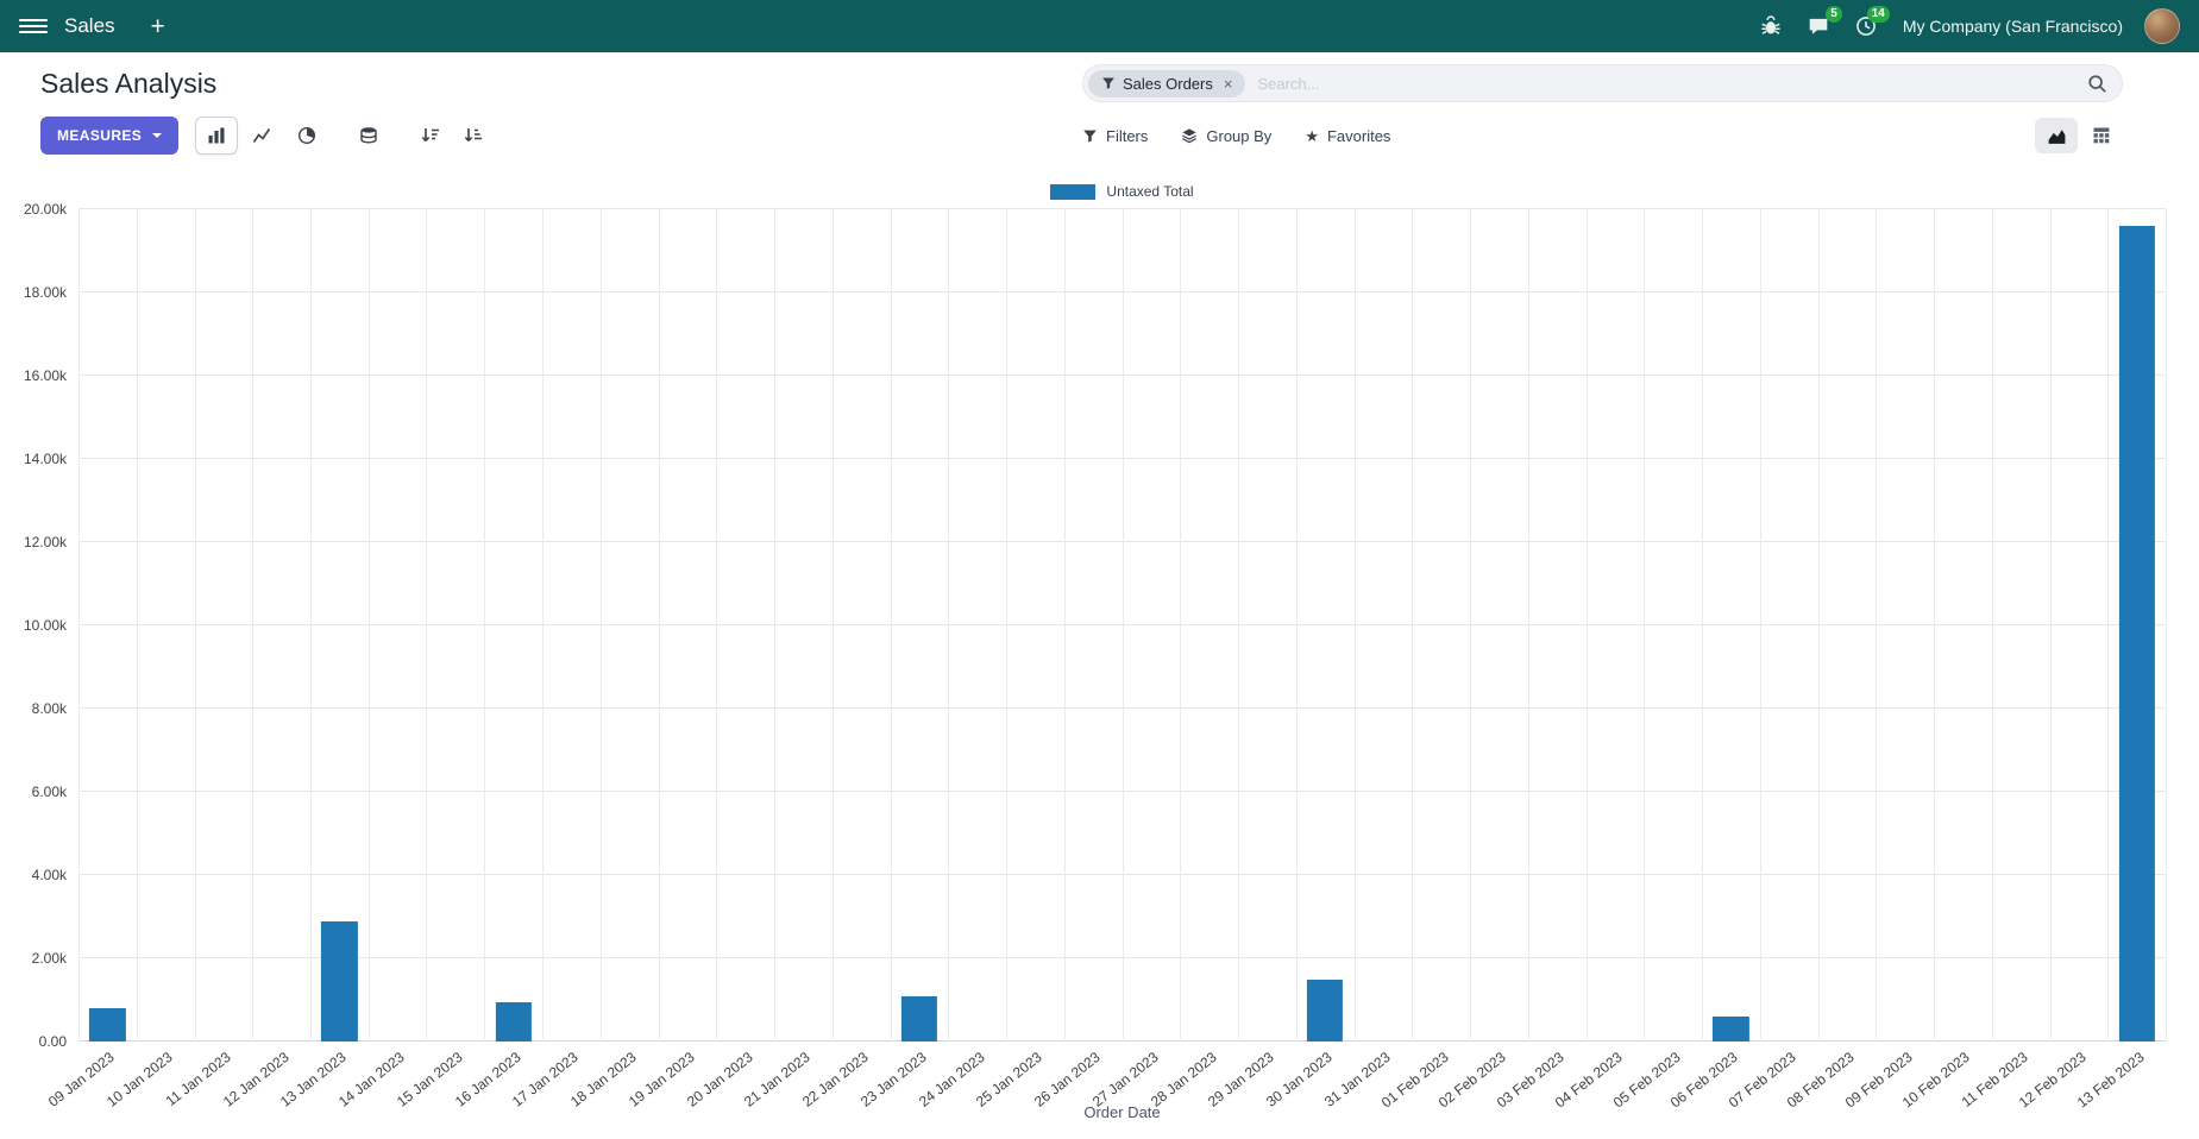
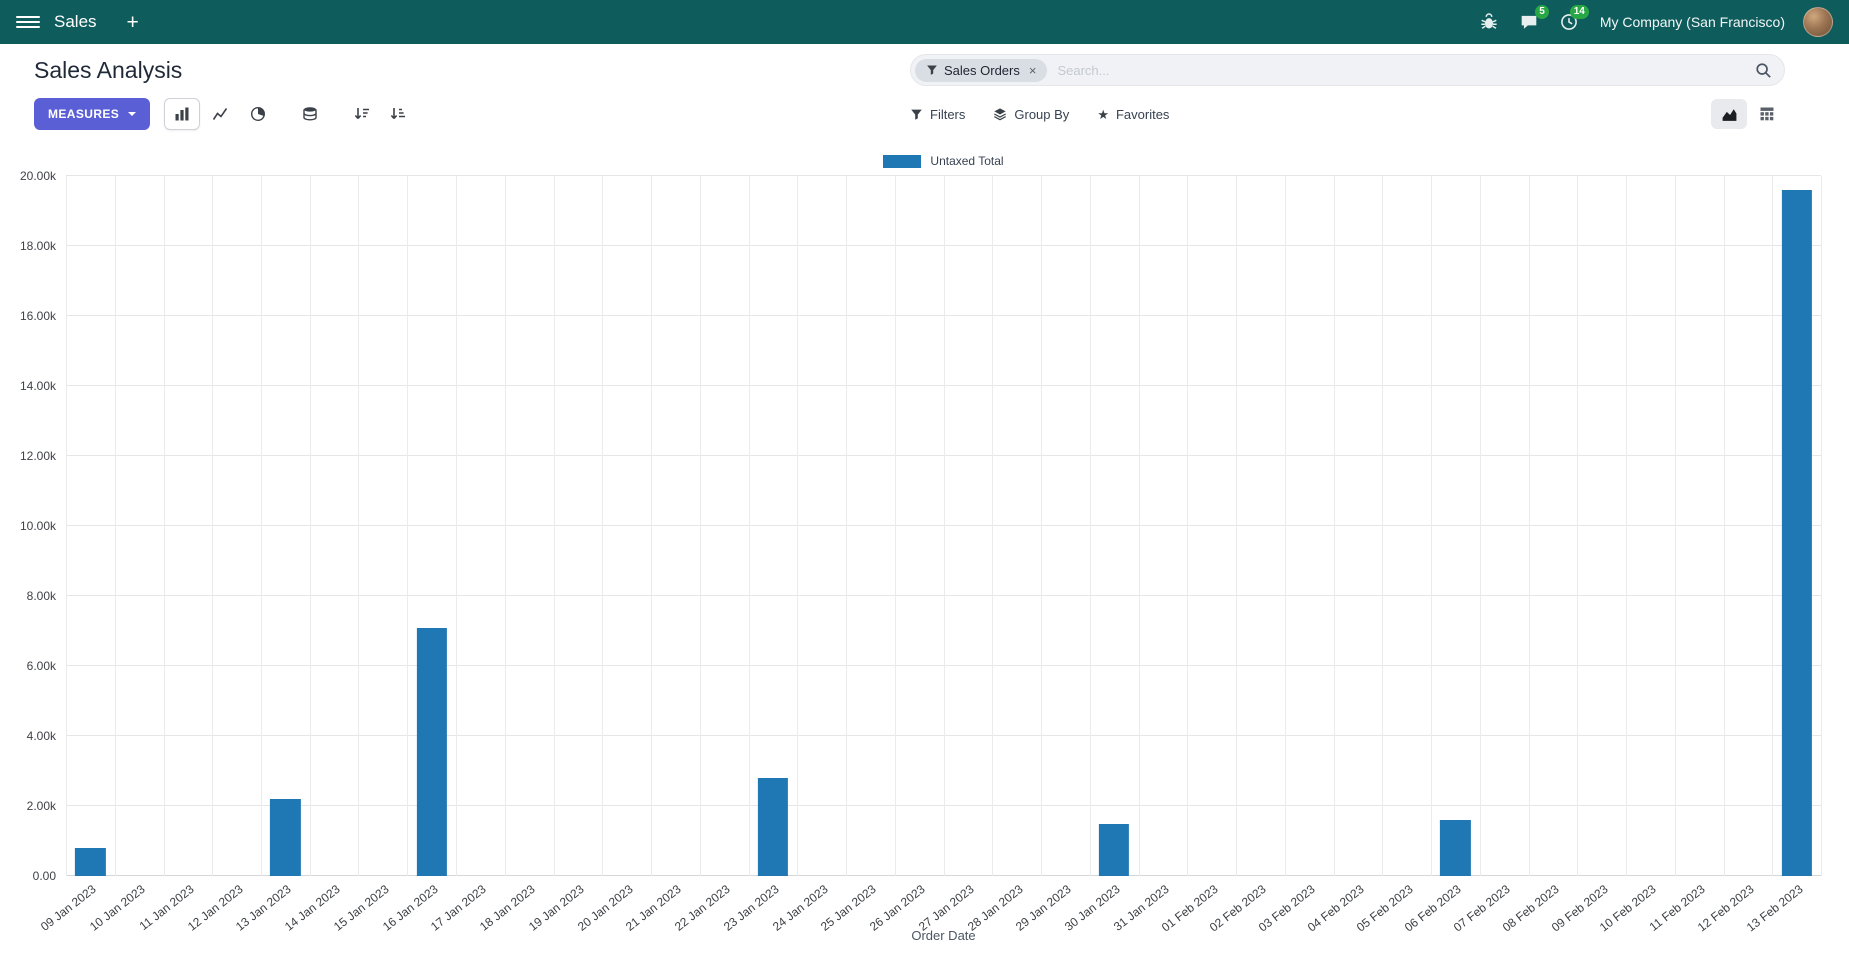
13 Jan 2023: 2.9k -> 2.2k
16 Jan 2023: 1.0k -> 7.1k
23 Jan 2023: 1.1k -> 2.8k
06 Feb 2023: 0.6k -> 1.6k
